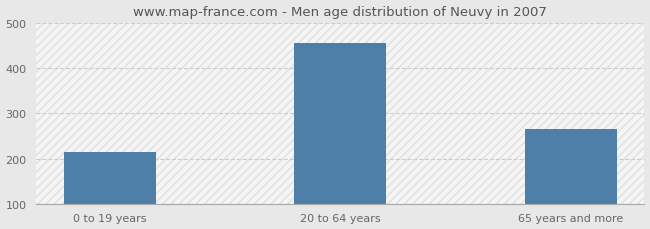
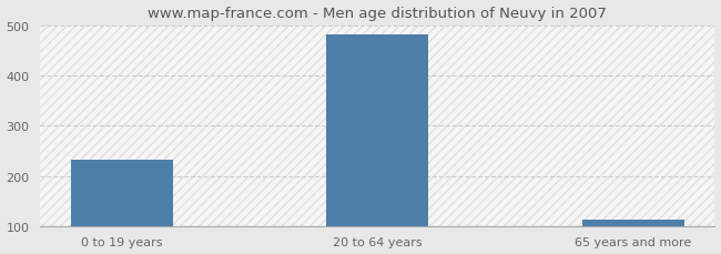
0 to 19 years: 215 -> 233
20 to 64 years: 455 -> 481
65 years and more: 265 -> 112
